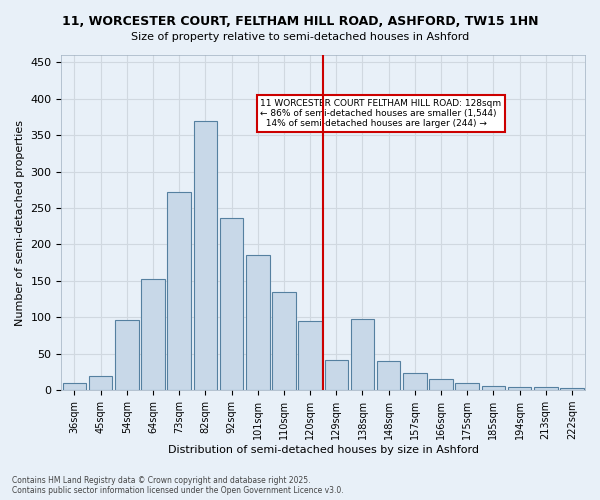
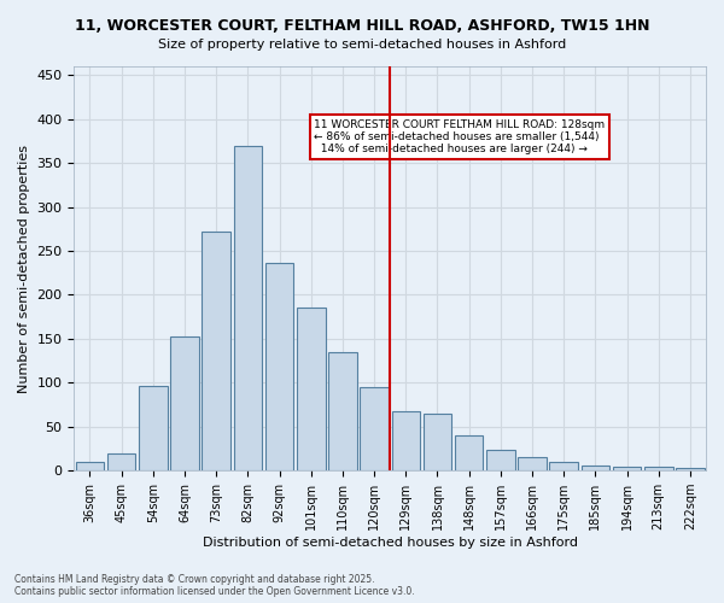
129sqm: 42 -> 68
138sqm: 98 -> 65
